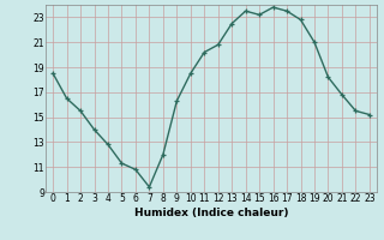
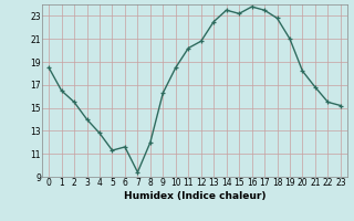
6: 10.8 -> 11.6
